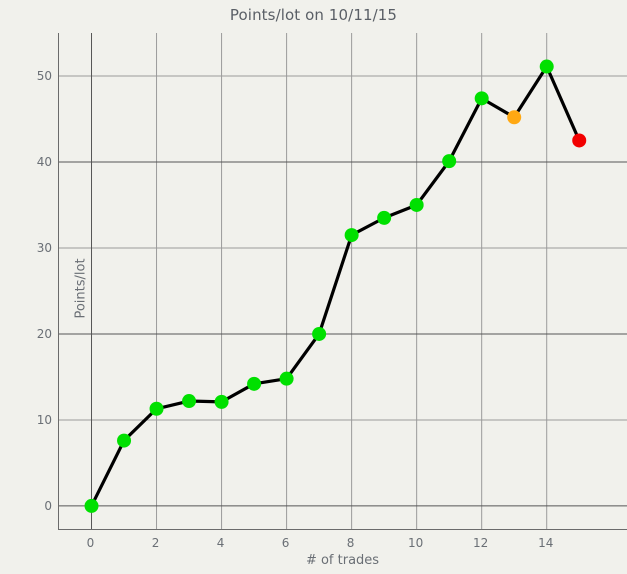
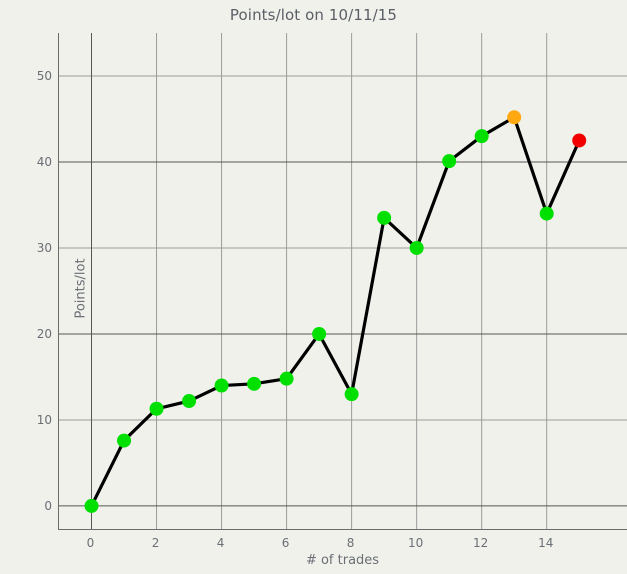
4: 12 -> 14
8: 32 -> 13
10: 35 -> 30
12: 47 -> 43
14: 51 -> 34
